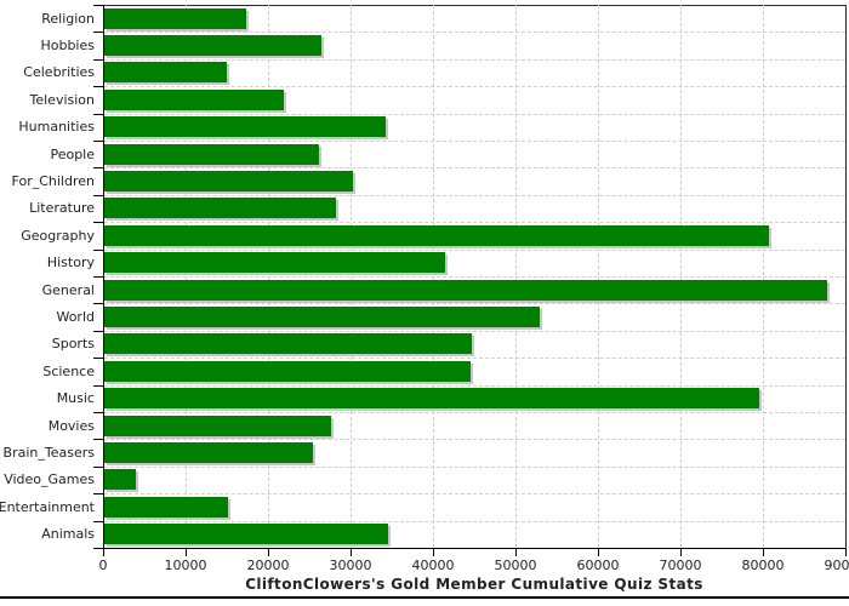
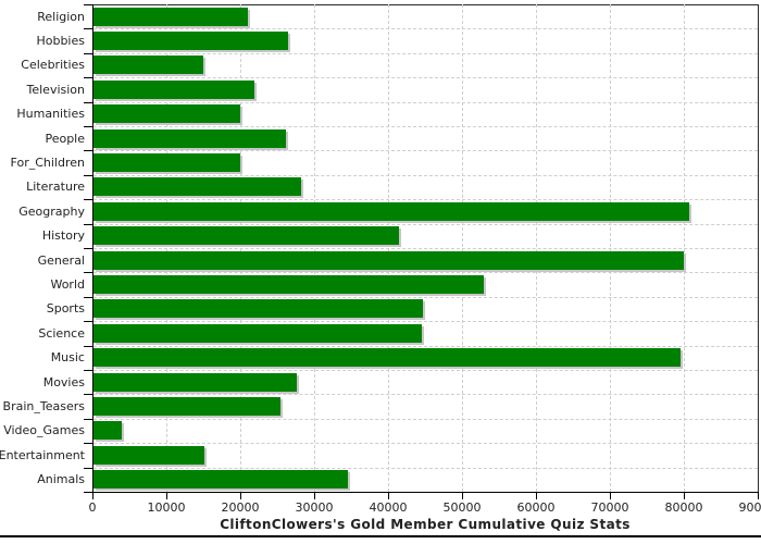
Religion: 17000 -> 21000
Humanities: 34000 -> 20000
For_Children: 30000 -> 20000
General: 88000 -> 80000
